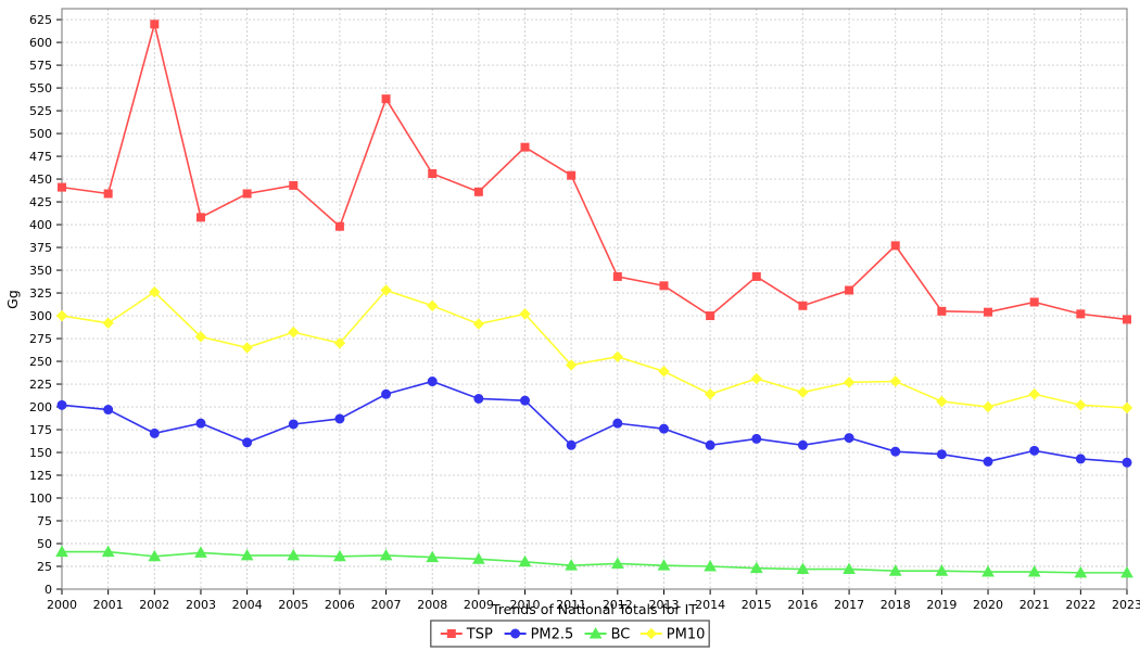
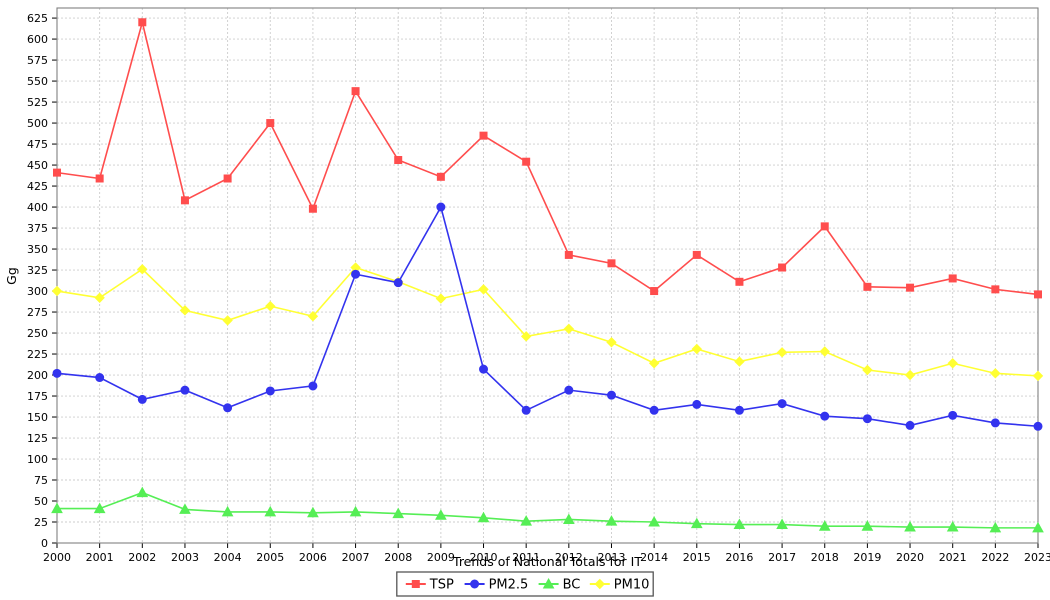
BC/2002: 40 -> 60
TSP/2005: 440 -> 500
PM2.5/2007: 210 -> 320
PM2.5/2008: 230 -> 310
PM2.5/2009: 210 -> 400
